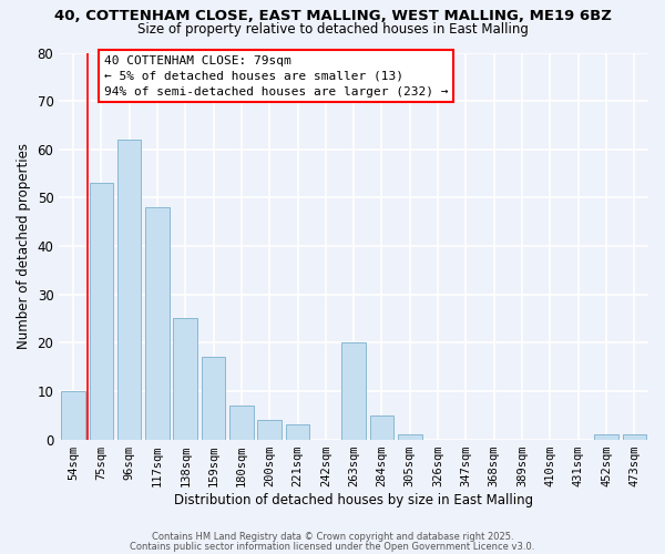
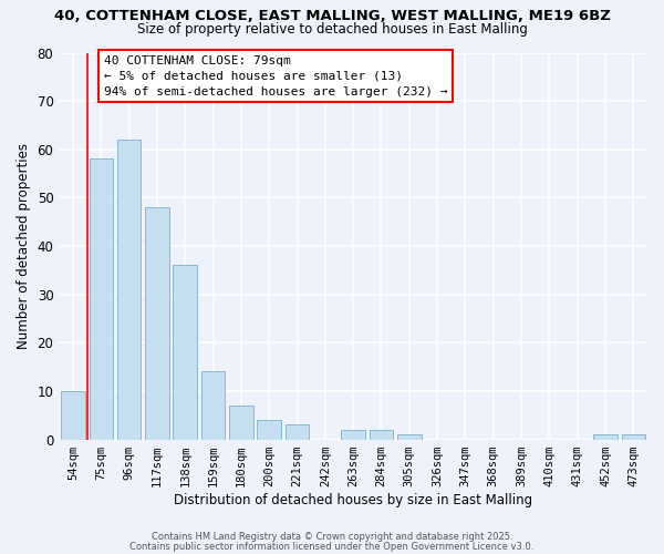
75sqm: 53 -> 58
138sqm: 25 -> 36
159sqm: 17 -> 14
263sqm: 20 -> 2
284sqm: 5 -> 2
